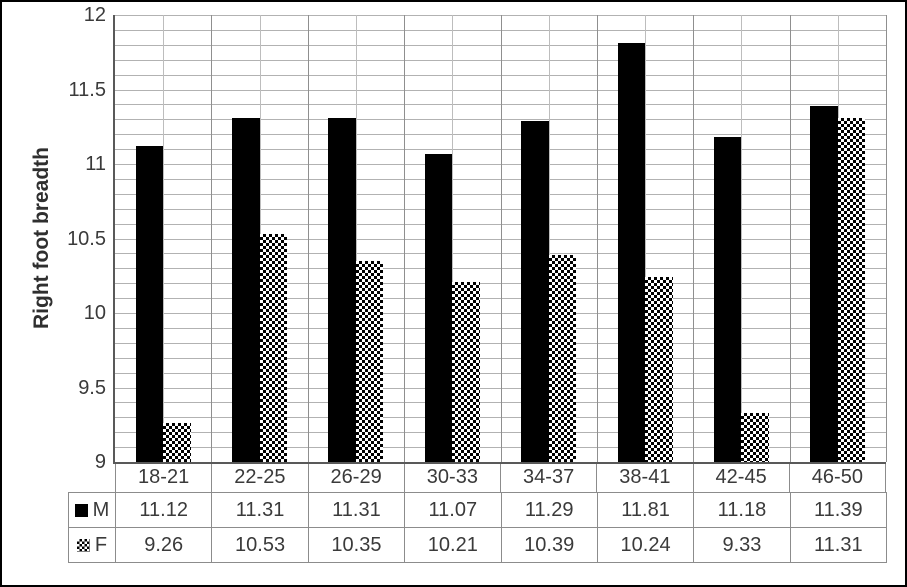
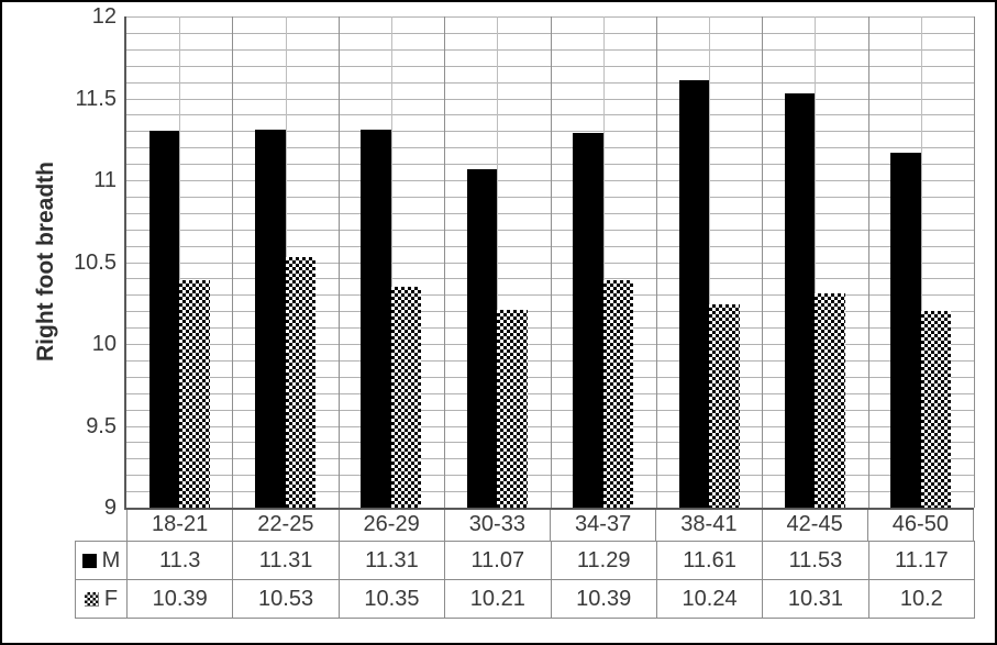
M/18-21: 11.12 -> 11.3
F/18-21: 9.26 -> 10.39
M/38-41: 11.81 -> 11.61
M/42-45: 11.18 -> 11.53
F/42-45: 9.33 -> 10.31
M/46-50: 11.39 -> 11.17
F/46-50: 11.31 -> 10.2
